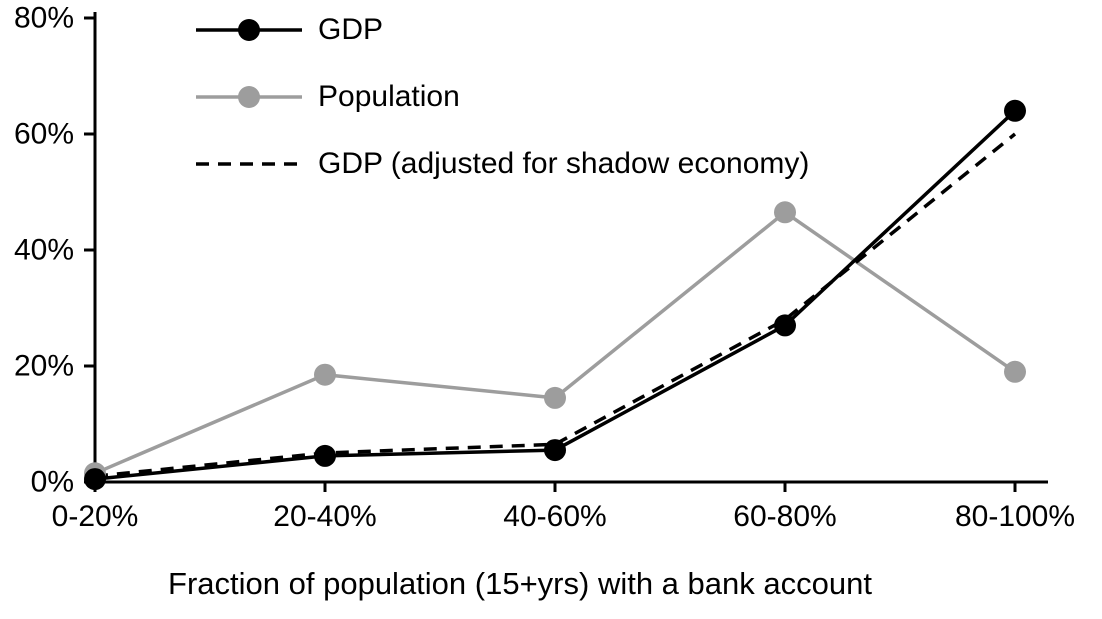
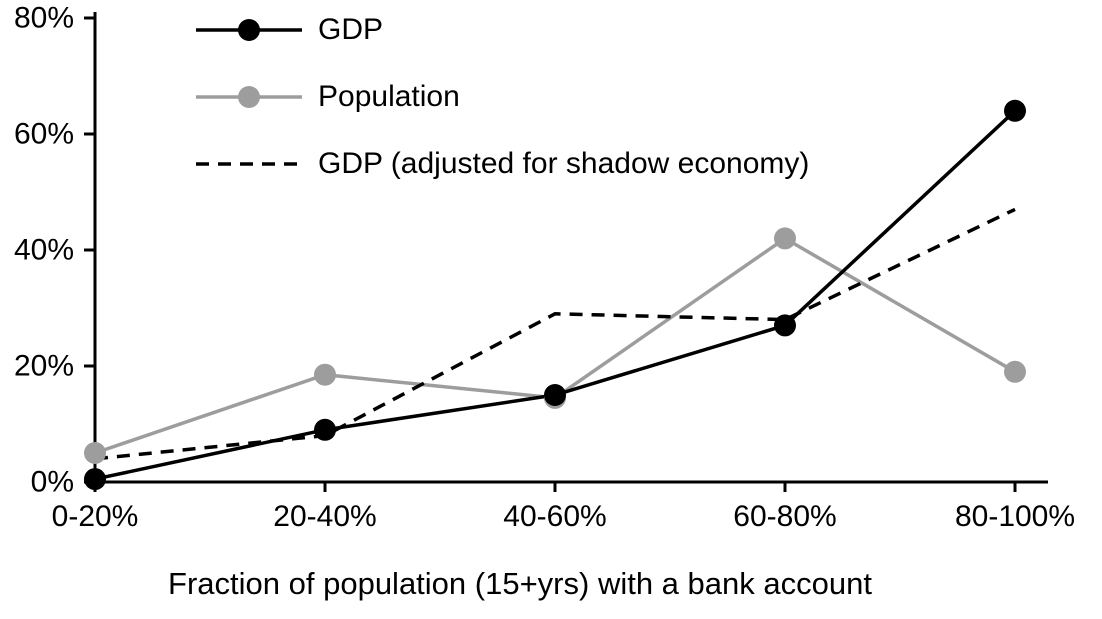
Population/0-20%: 2% -> 5%
GDP (adjusted for shadow economy)/0-20%: 1% -> 4%
GDP/20-40%: 4% -> 9%
GDP (adjusted for shadow economy)/20-40%: 5% -> 8%
GDP/40-60%: 6% -> 15%
GDP (adjusted for shadow economy)/40-60%: 6% -> 29%
Population/60-80%: 46% -> 42%
GDP (adjusted for shadow economy)/80-100%: 60% -> 47%
